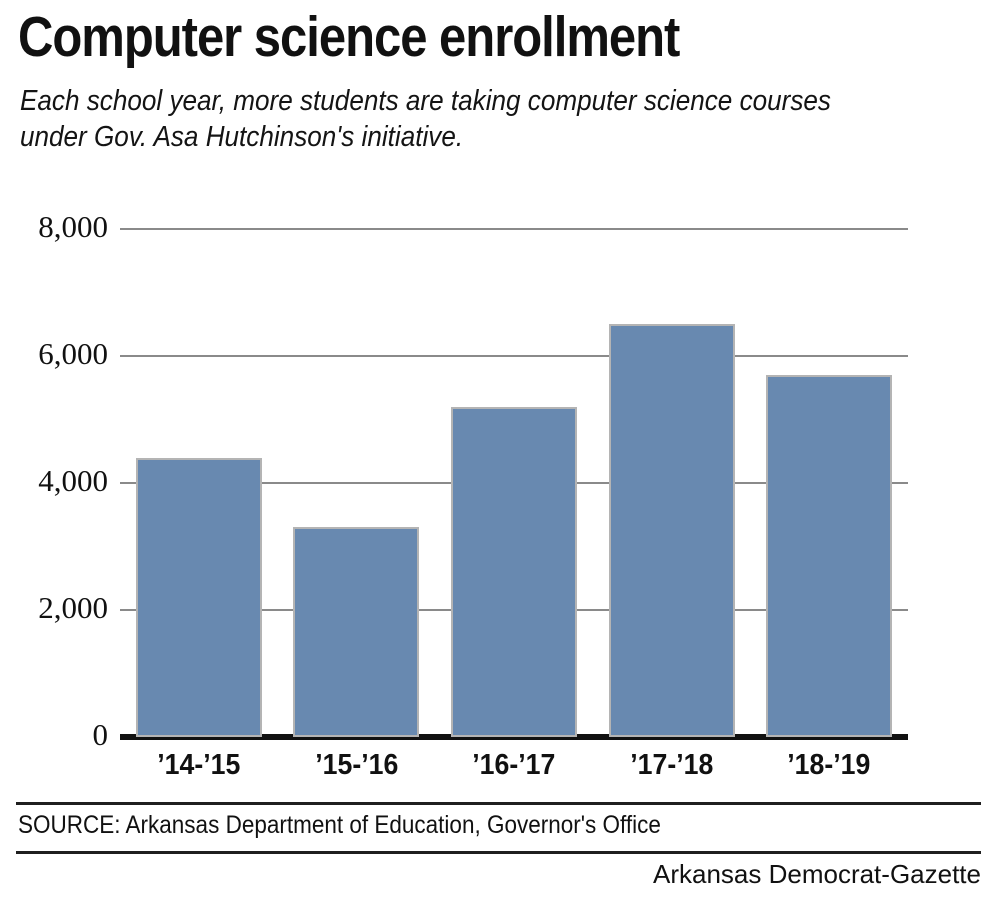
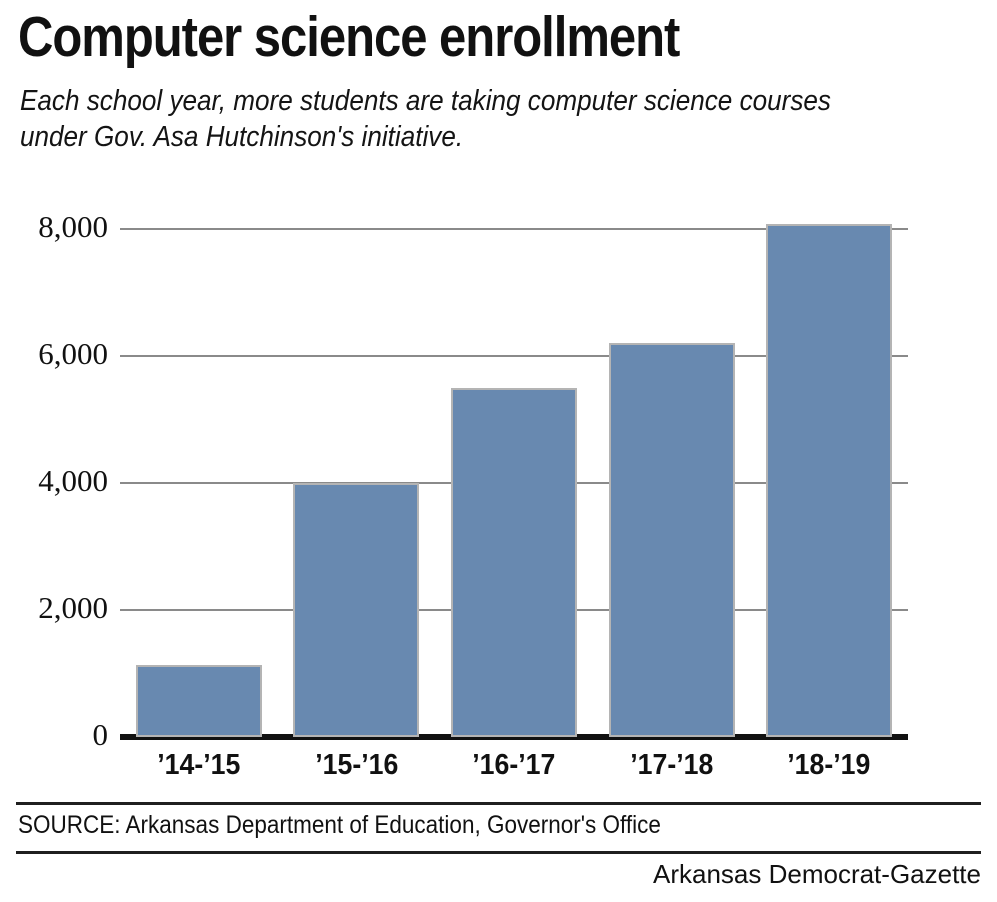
’14-’15: 4400 -> 1100
’15-’16: 3300 -> 4000
’16-’17: 5200 -> 5500
’17-’18: 6500 -> 6200
’18-’19: 5700 -> 8100
